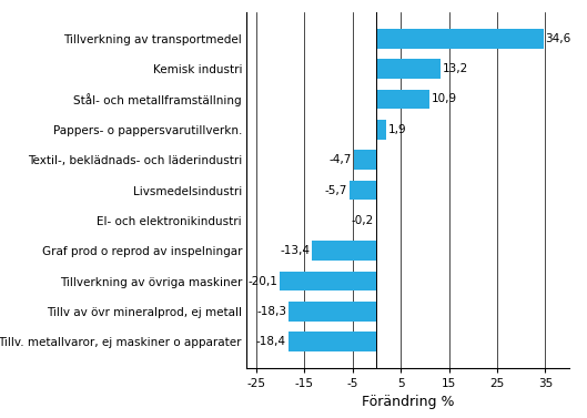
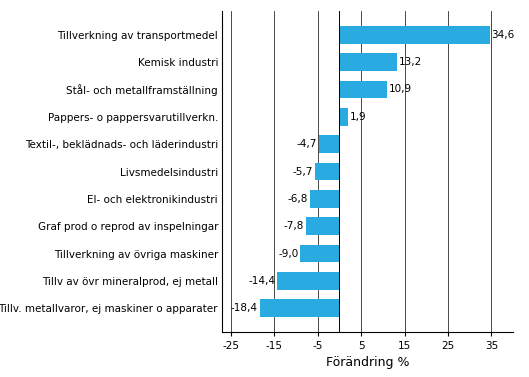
El- och elektronikindustri: -0,2 -> -6,8
Graf prod o reprod av inspelningar: -13,4 -> -7,8
Tillverkning av övriga maskiner: -20,1 -> -9,0
Tillv av övr mineralprod, ej metall: -18,3 -> -14,4
